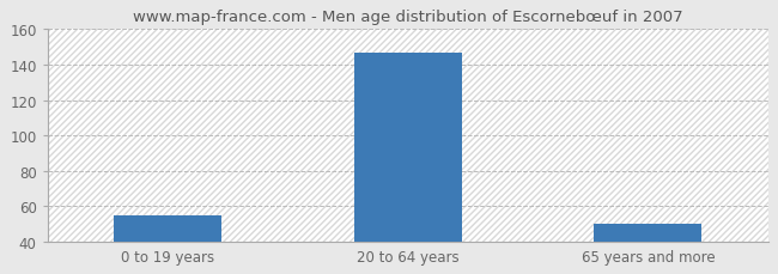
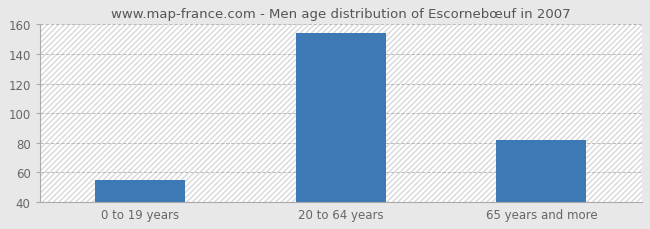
20 to 64 years: 147 -> 154
65 years and more: 50 -> 82
